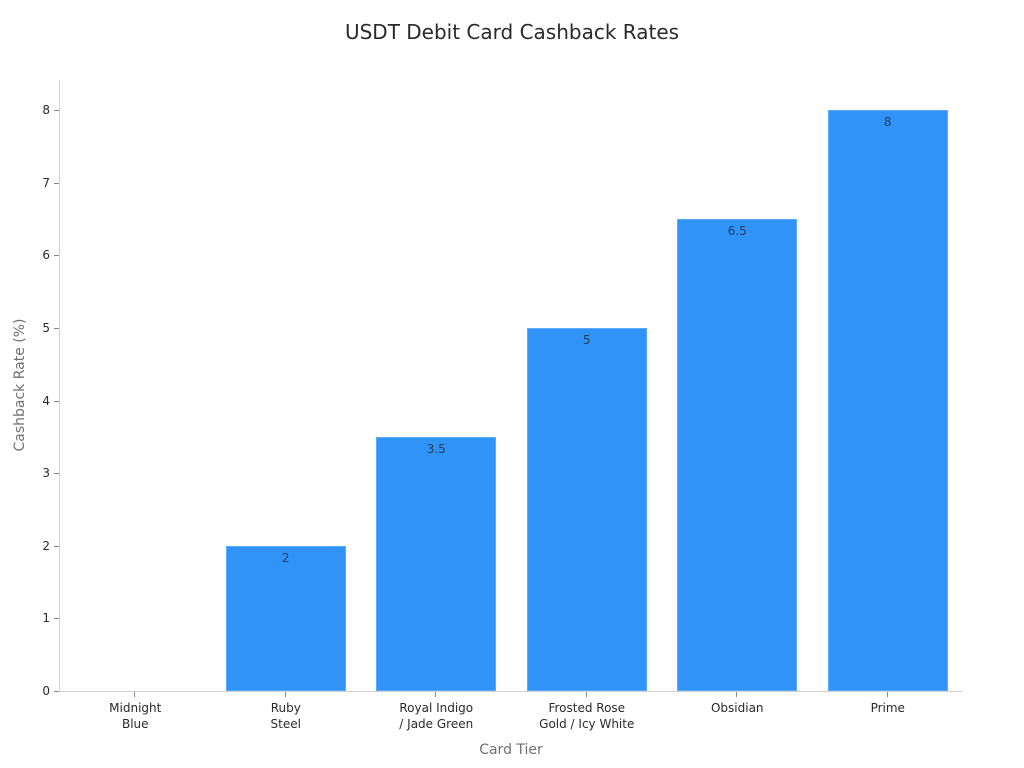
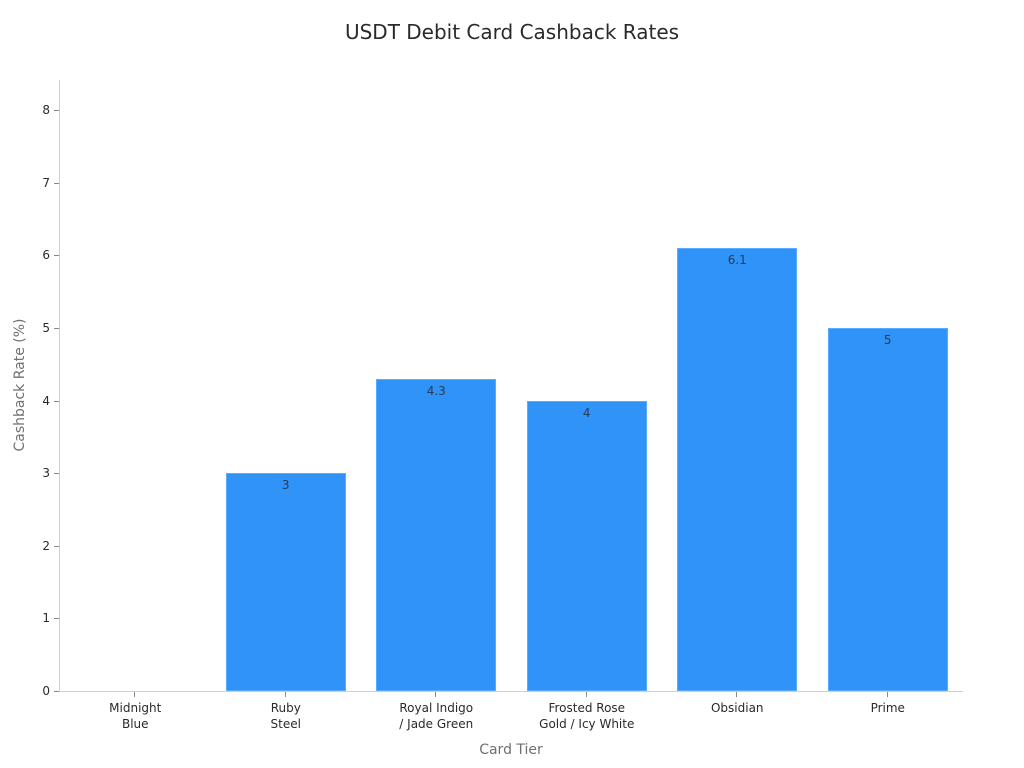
Ruby Steel: 2 -> 3
Royal Indigo / Jade Green: 3.5 -> 4.3
Frosted Rose Gold / Icy White: 5 -> 4
Obsidian: 6.5 -> 6.1
Prime: 8 -> 5
